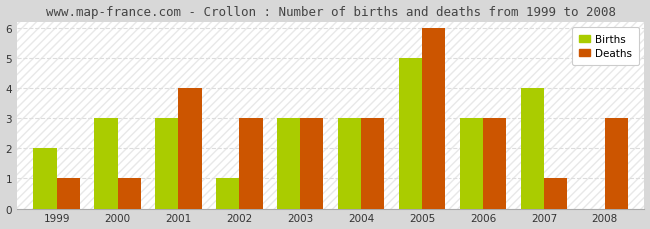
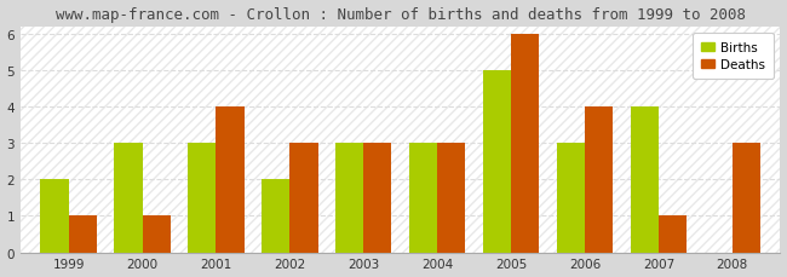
Births/2002: 1 -> 2
Deaths/2006: 3 -> 4
